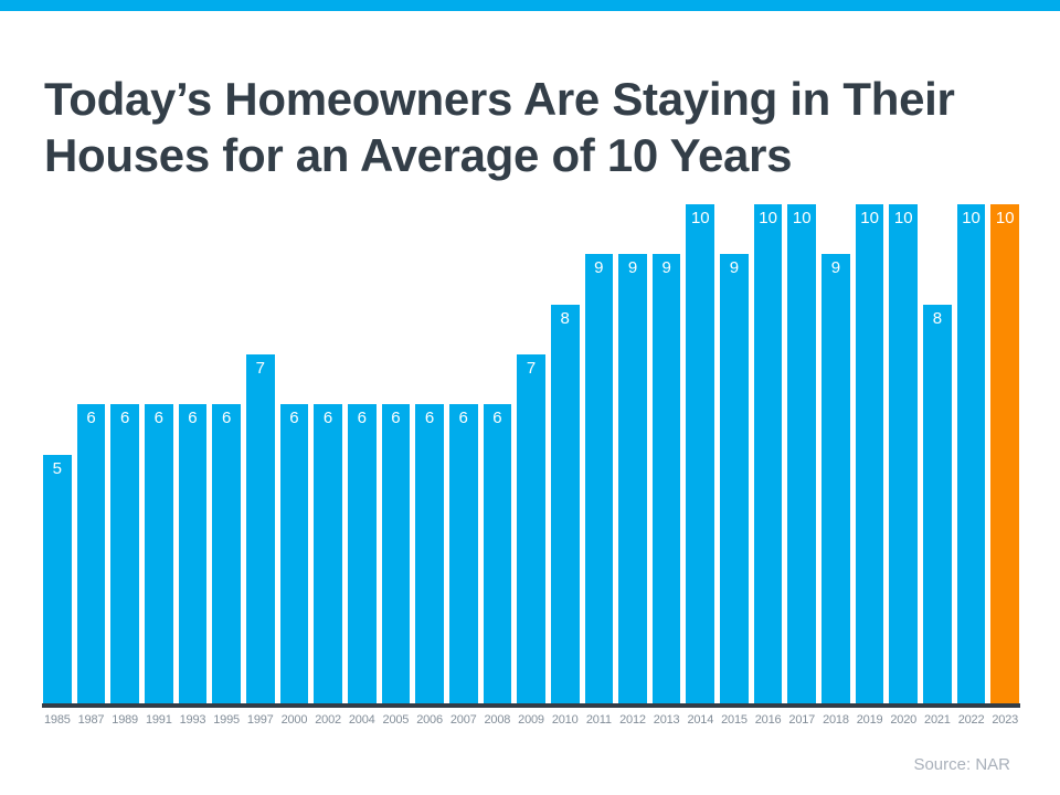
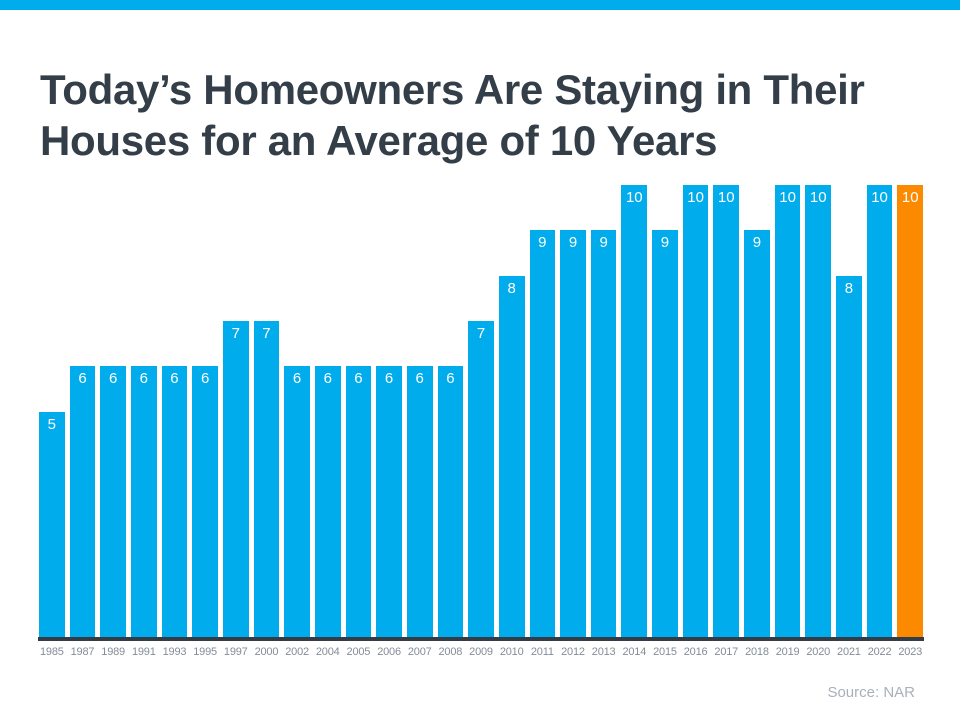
2000: 6 -> 7
